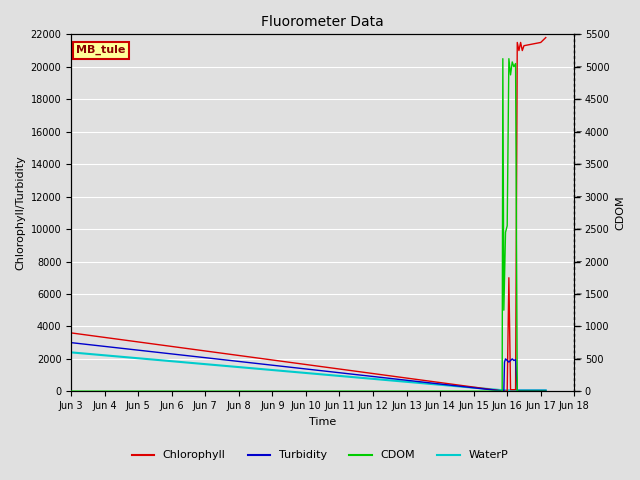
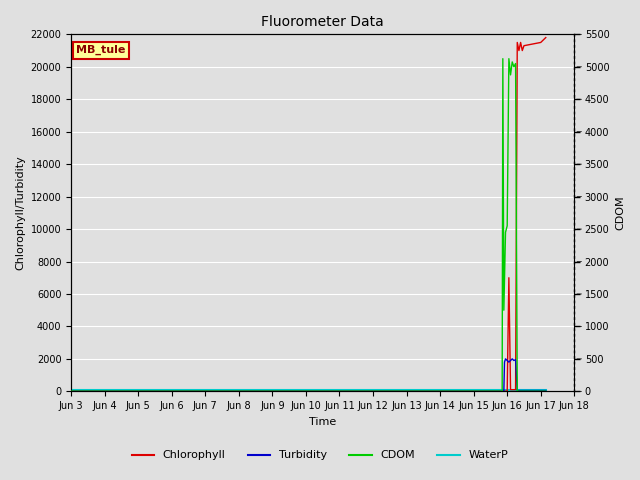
Chlorophyll/Jun 3: 3600 -> 0
Turbidity/Jun 3: 3000 -> 0
WaterP/Jun 3: 2400 -> 100
